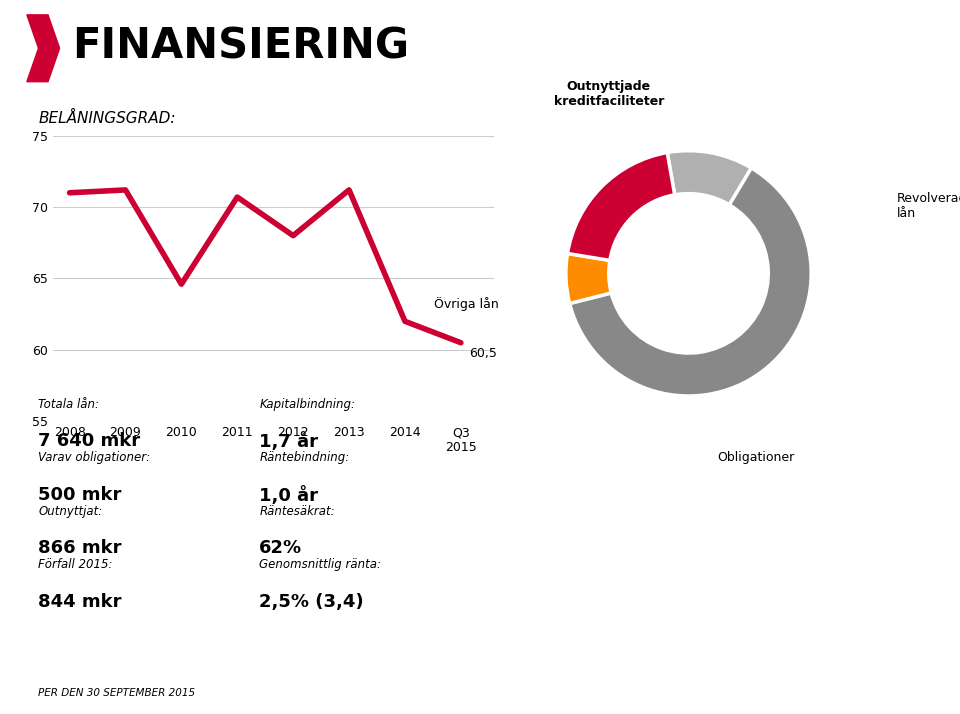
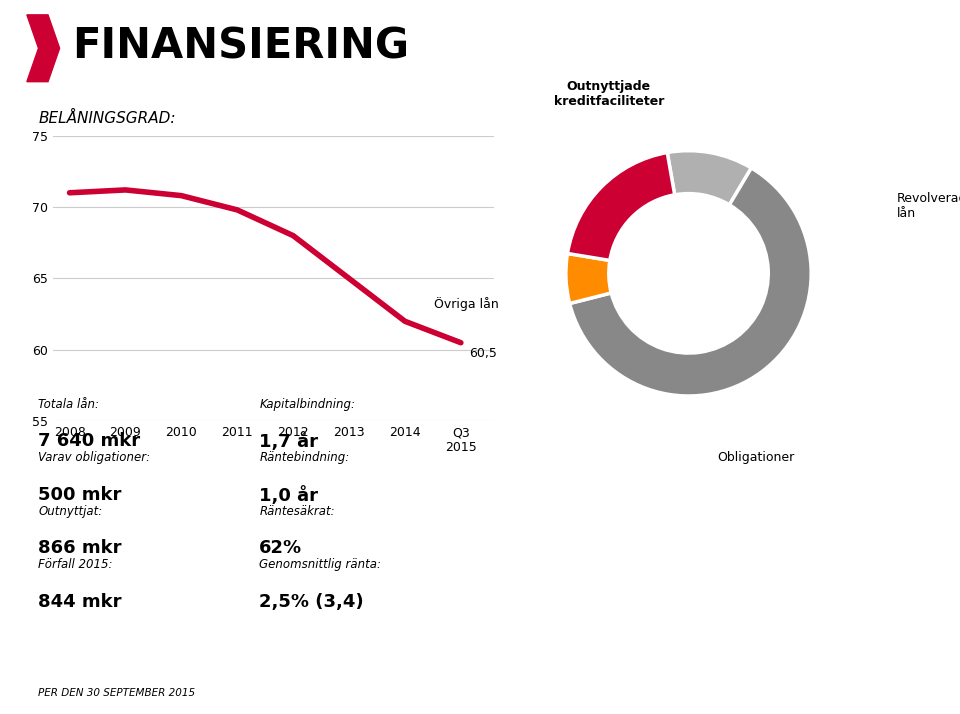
2010: 64.6 -> 70.8
2011: 70.7 -> 69.8
2013: 71.2 -> 65.0
